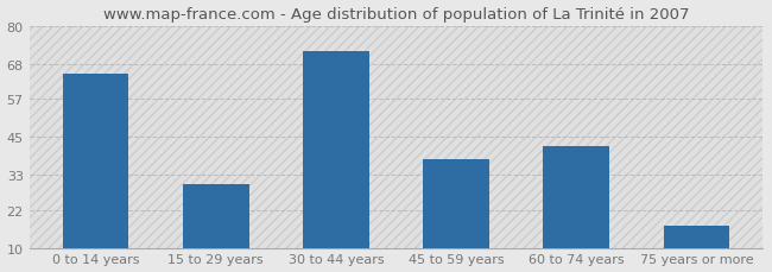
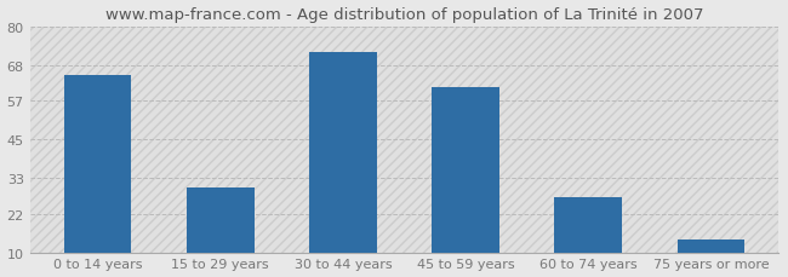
45 to 59 years: 38 -> 61
60 to 74 years: 42 -> 27
75 years or more: 17 -> 14
